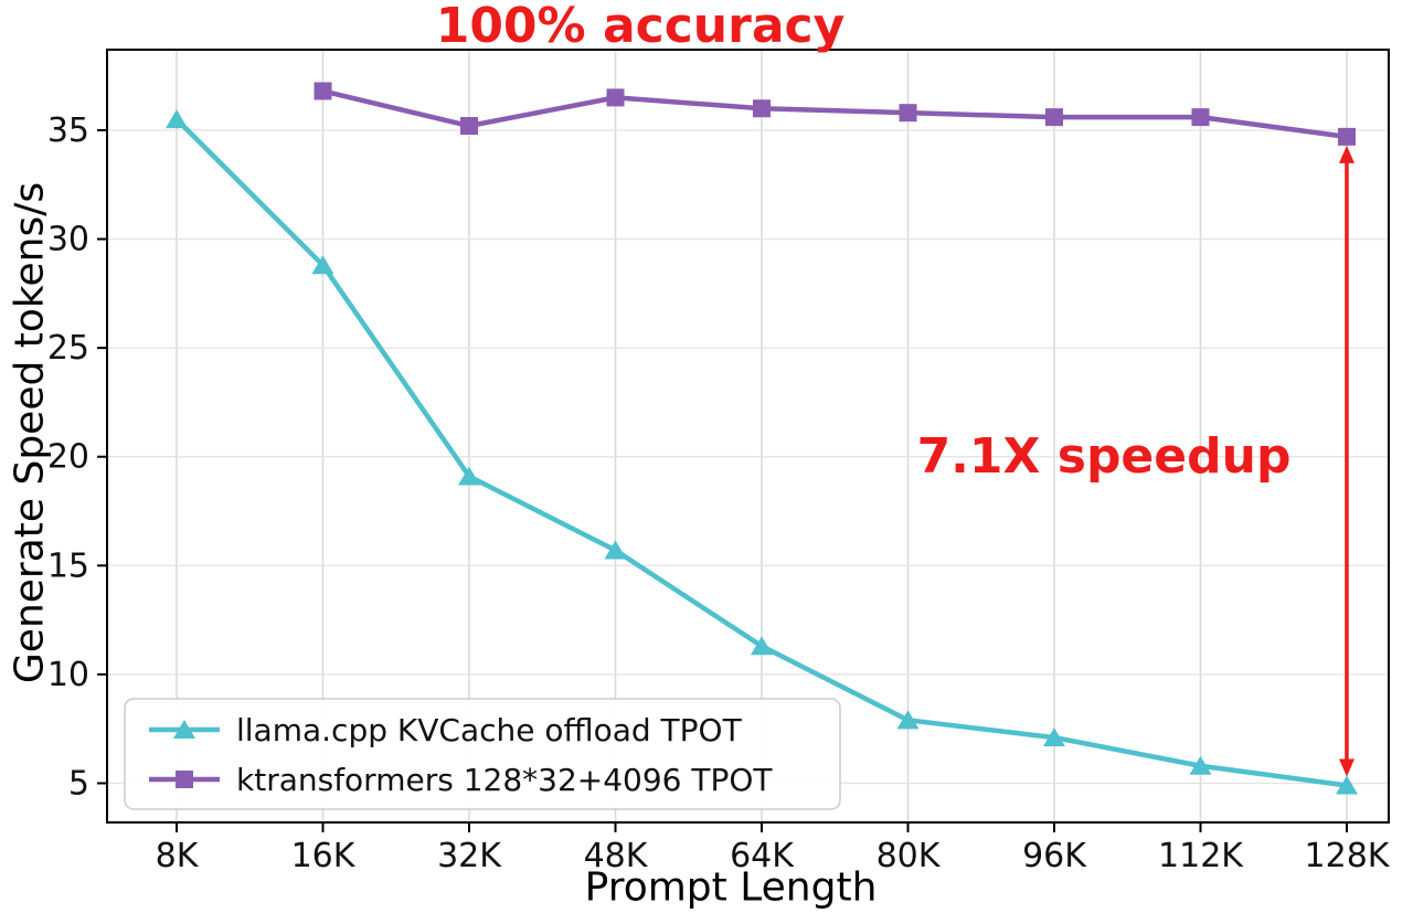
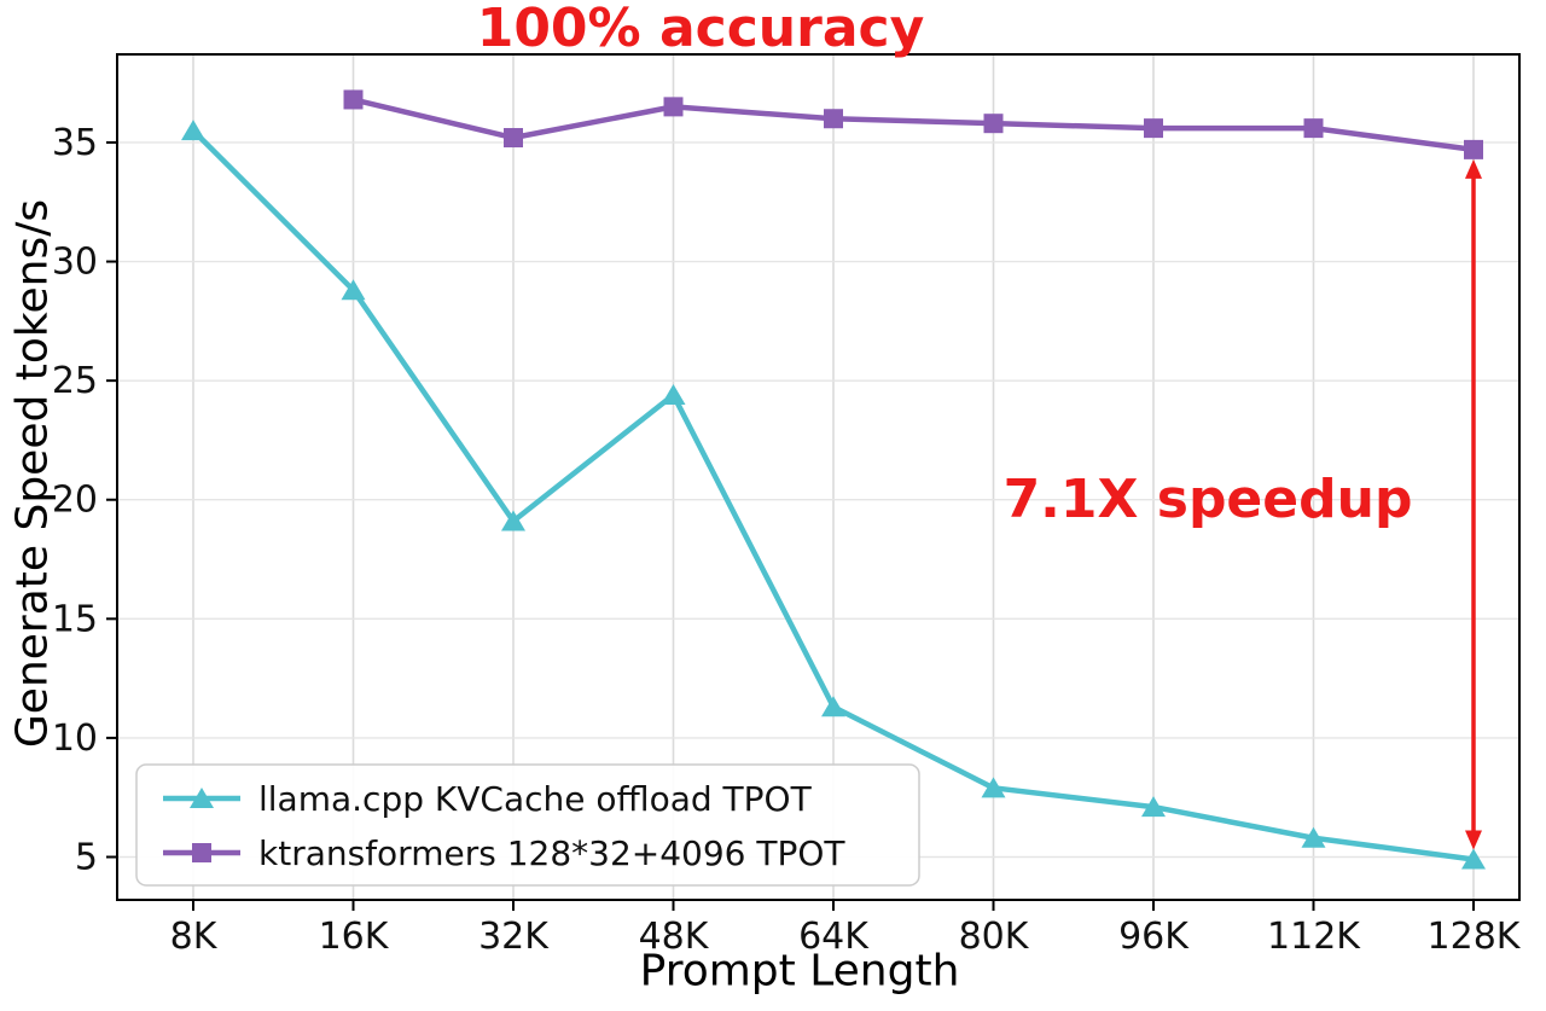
llama.cpp KVCache offload TPOT/48K: 15.7 -> 24.4
